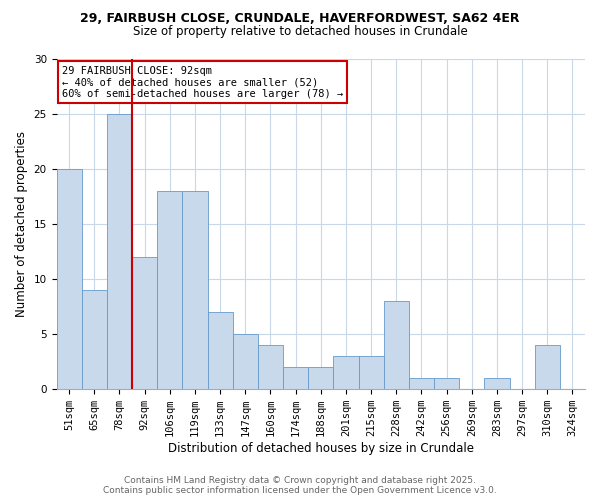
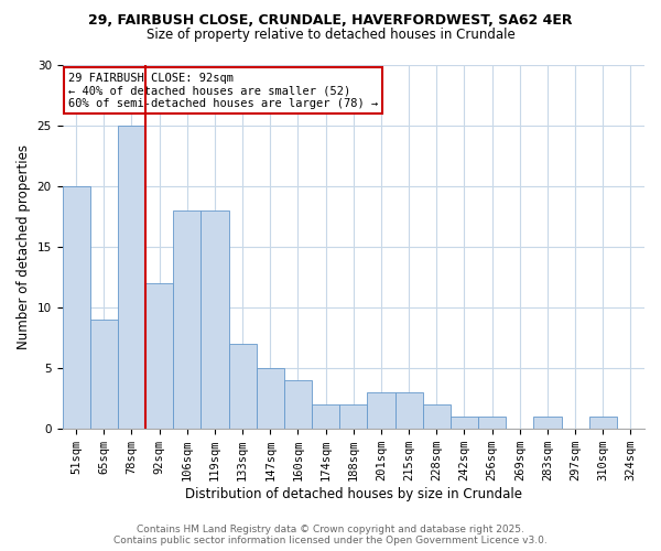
228sqm: 8 -> 2
310sqm: 4 -> 1
